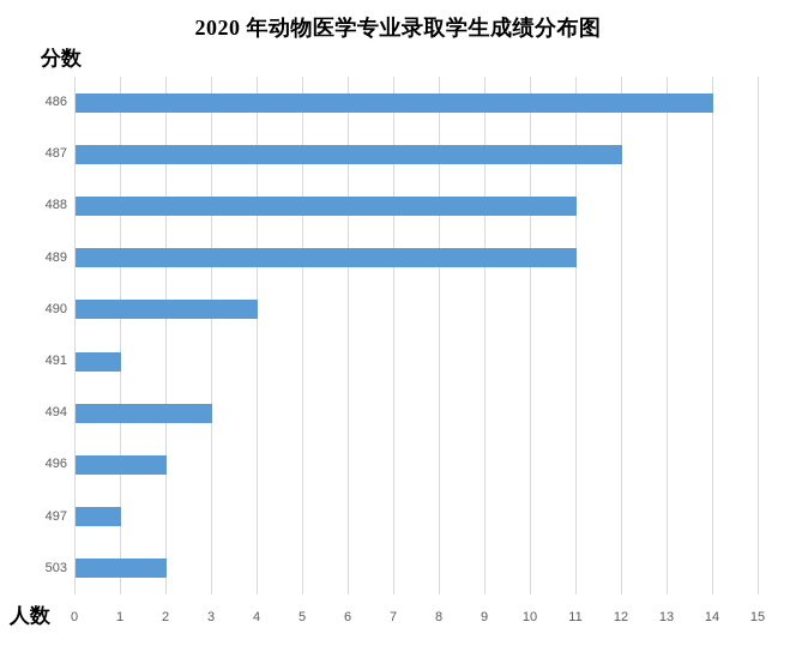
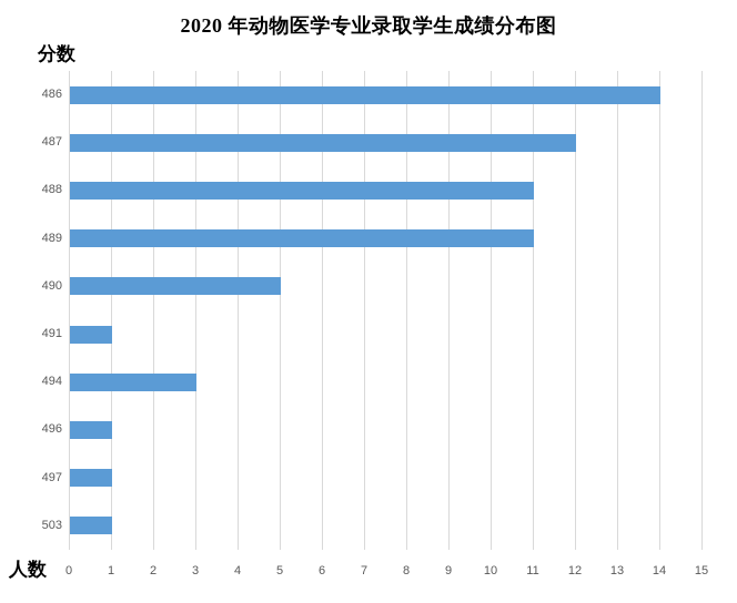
490: 4 -> 5
496: 2 -> 1
503: 2 -> 1
